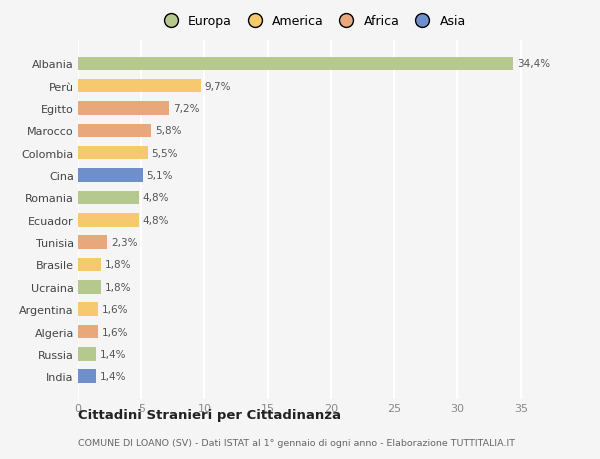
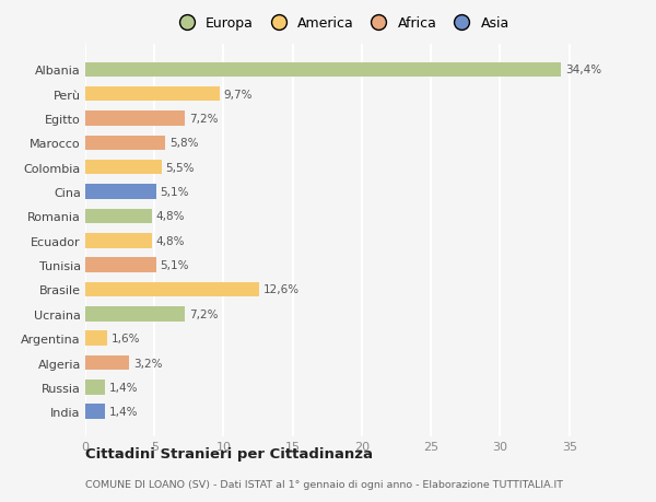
Tunisia: 2,3% -> 5,1%
Brasile: 1,8% -> 12,6%
Ucraina: 1,8% -> 7,2%
Algeria: 1,6% -> 3,2%
